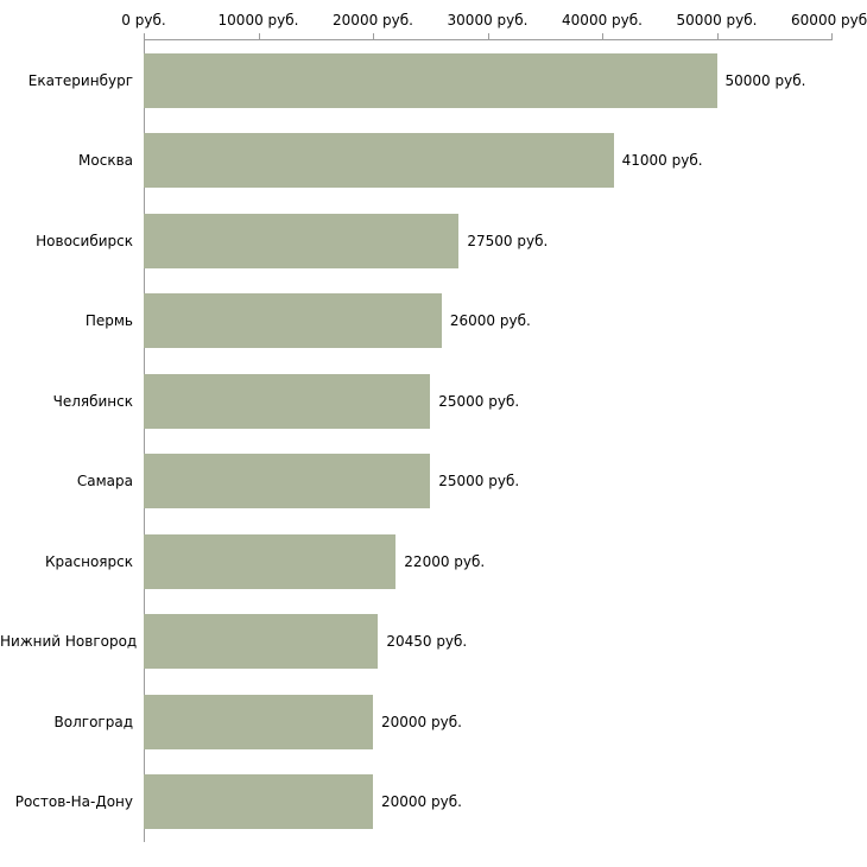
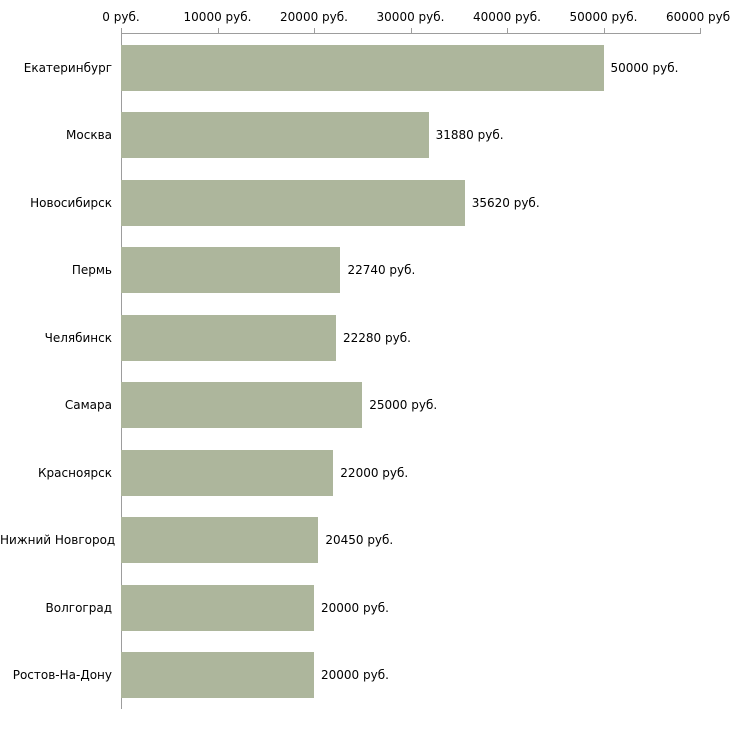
Москва: 41000 -> 31880
Новосибирск: 27500 -> 35620
Пермь: 26000 -> 22740
Челябинск: 25000 -> 22280
